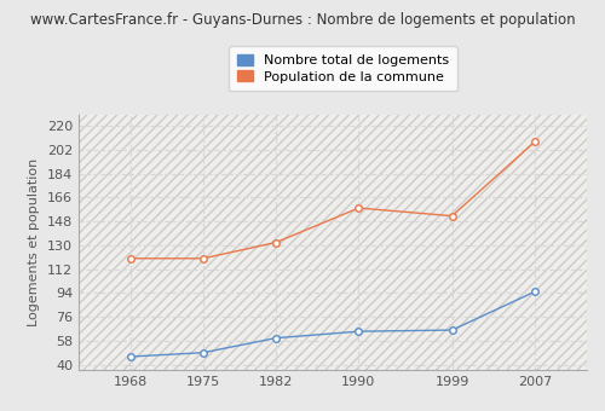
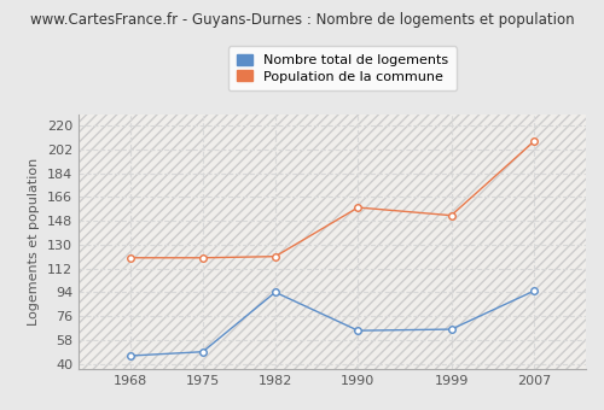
Nombre total de logements/1982: 60 -> 94
Population de la commune/1982: 132 -> 121
